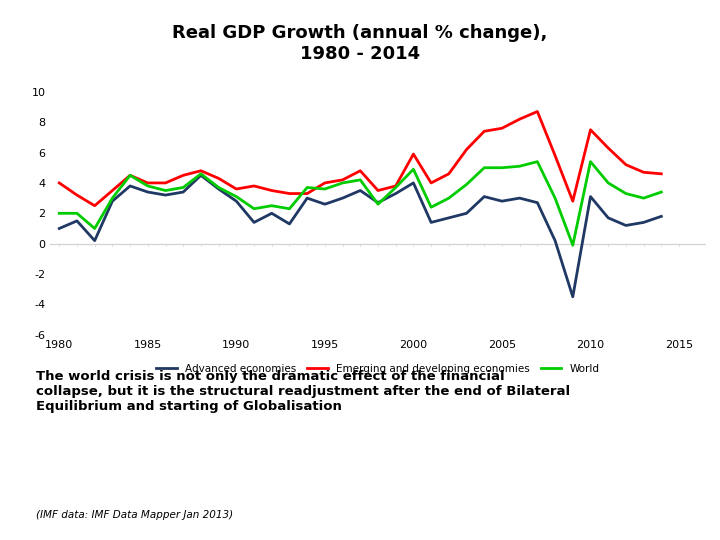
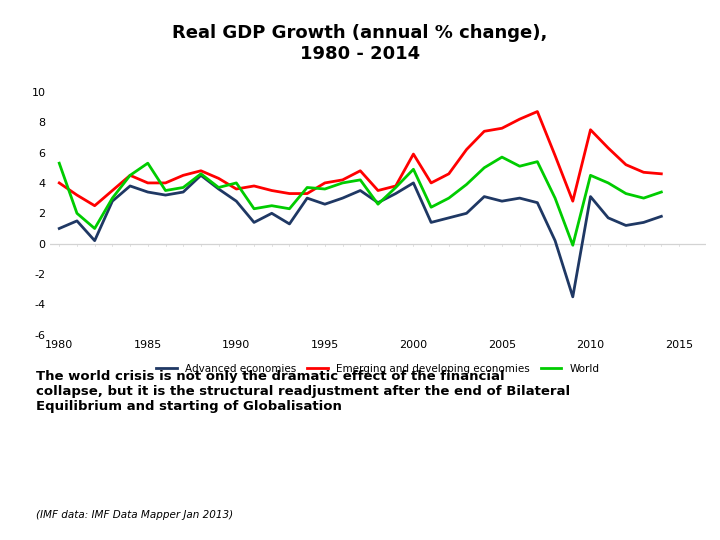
World/1980: 2.0 -> 5.3
World/1985: 3.8 -> 5.3
World/1990: 3.1 -> 4.0
World/2005: 5.0 -> 5.7
World/2010: 5.4 -> 4.5
